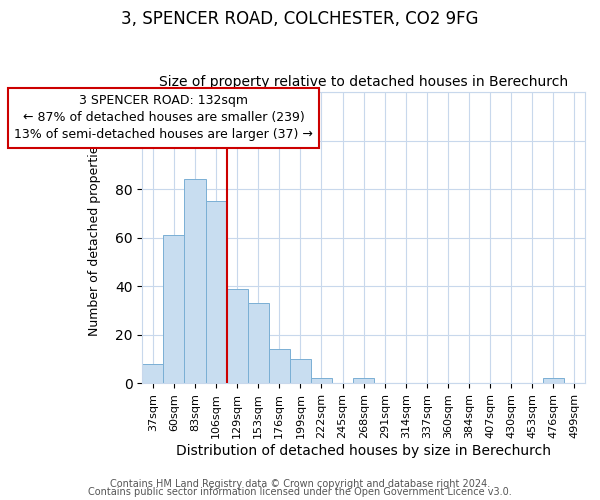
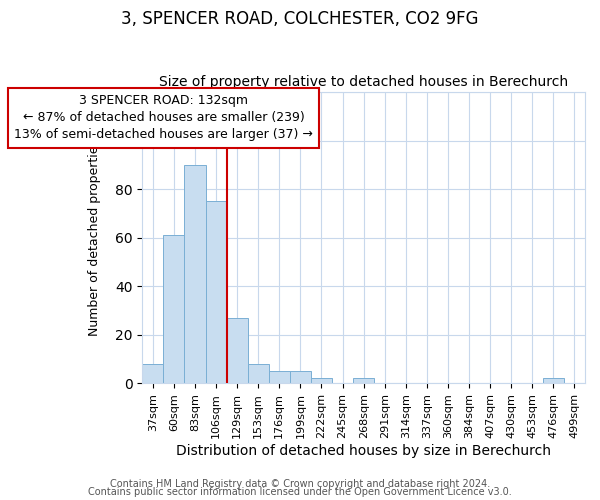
83sqm: 84 -> 90
129sqm: 39 -> 27
153sqm: 33 -> 8
176sqm: 14 -> 5
199sqm: 10 -> 5
